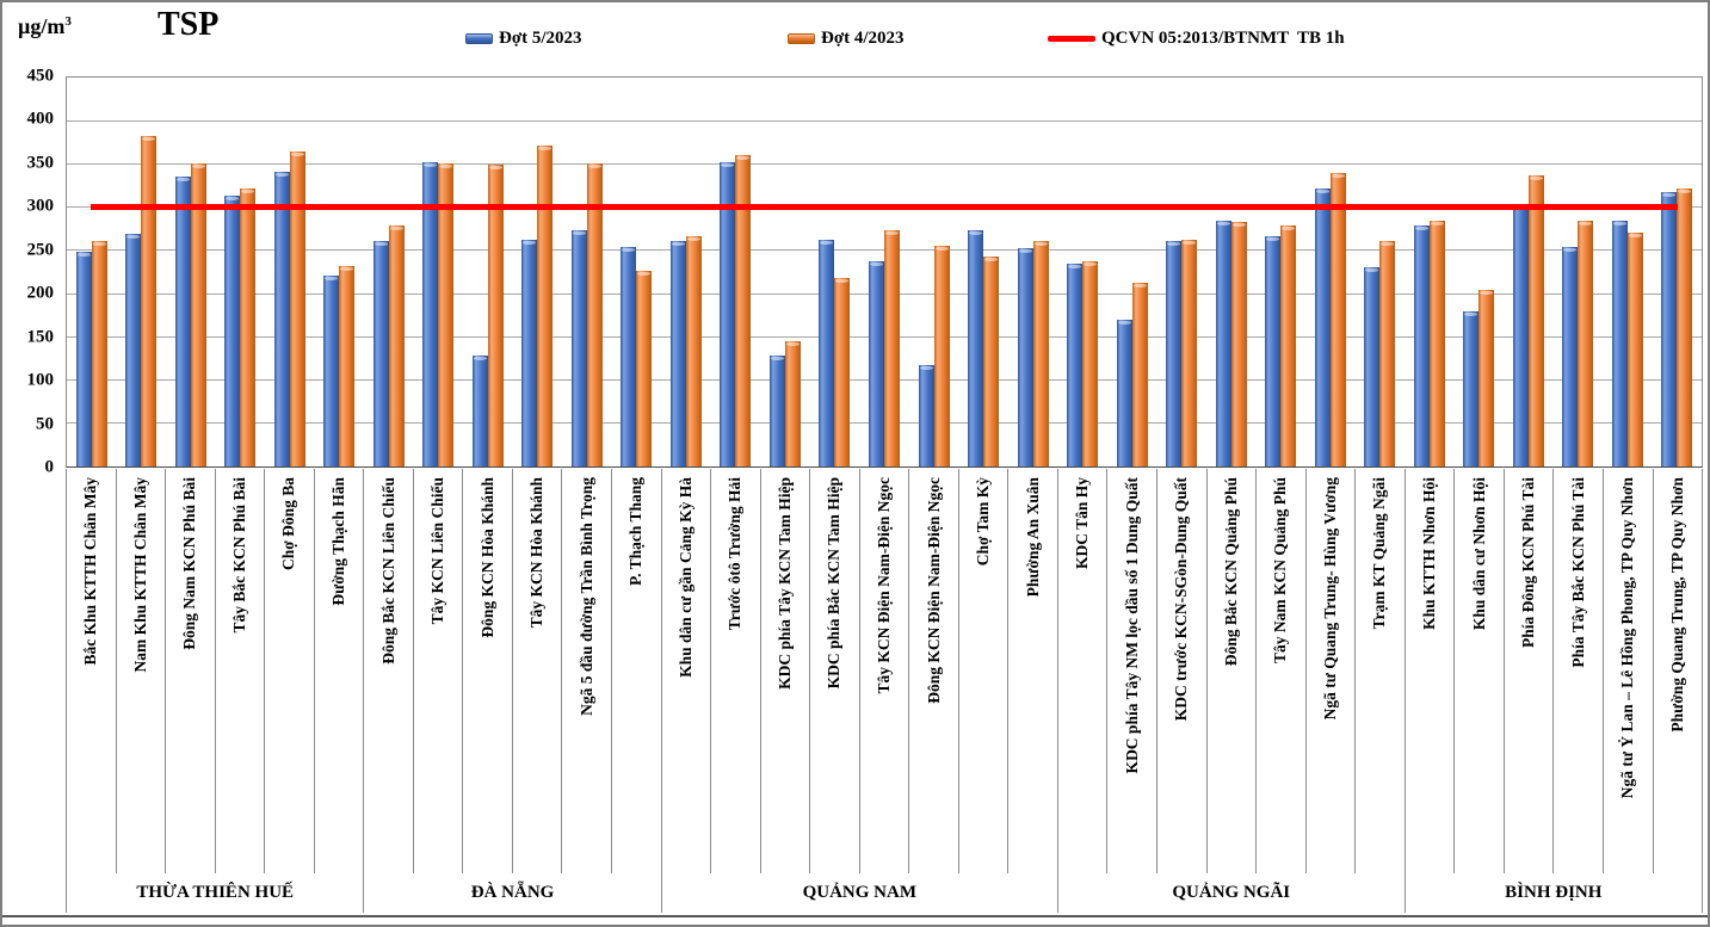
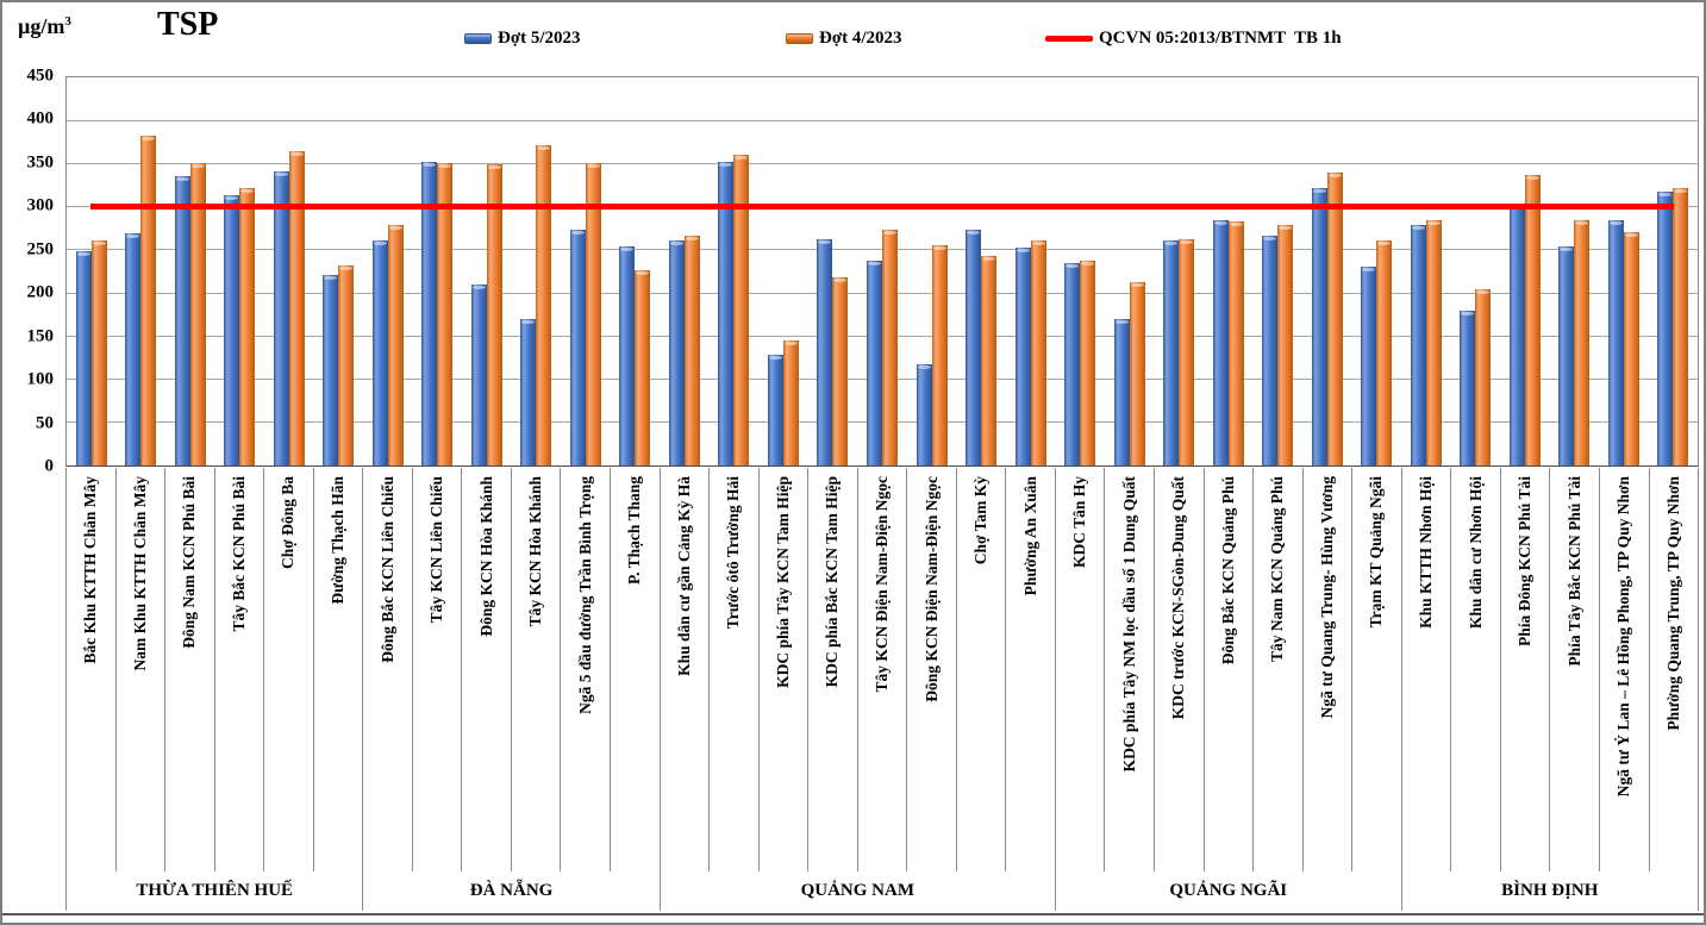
Đợt 5/2023/Đông KCN Hòa Khánh: 130 -> 210
Đợt 5/2023/Tây KCN Hòa Khánh: 260 -> 170
